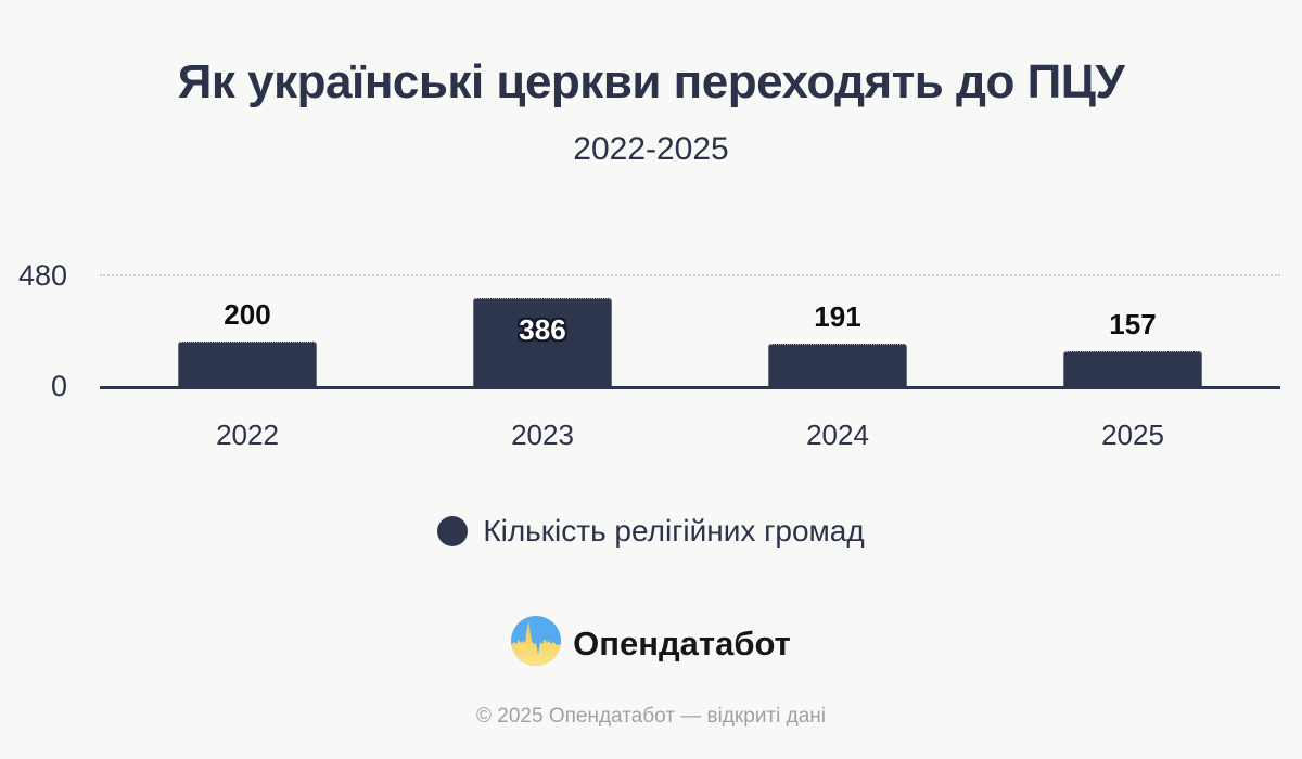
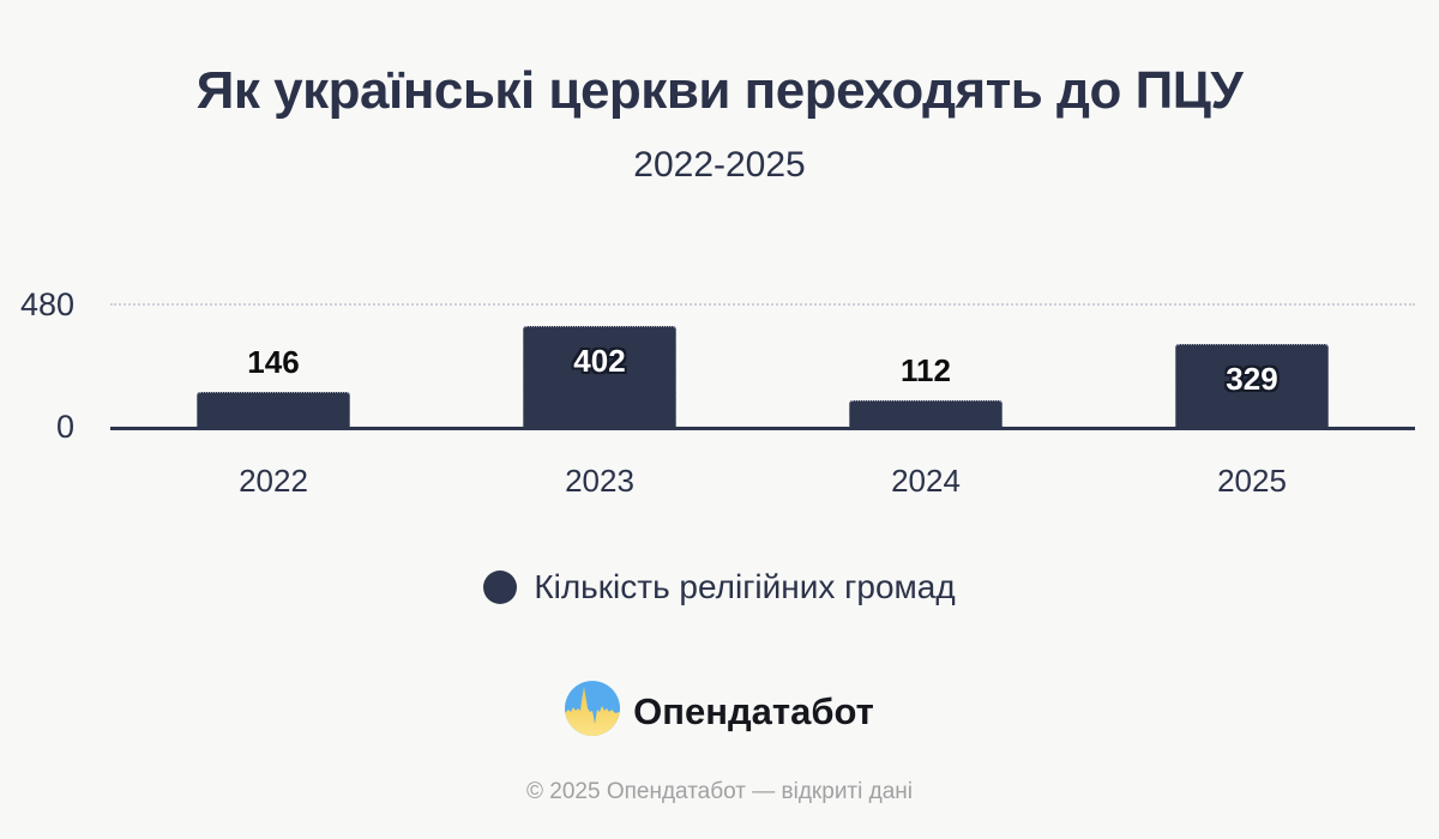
2022: 200 -> 146
2023: 386 -> 402
2024: 191 -> 112
2025: 157 -> 329
